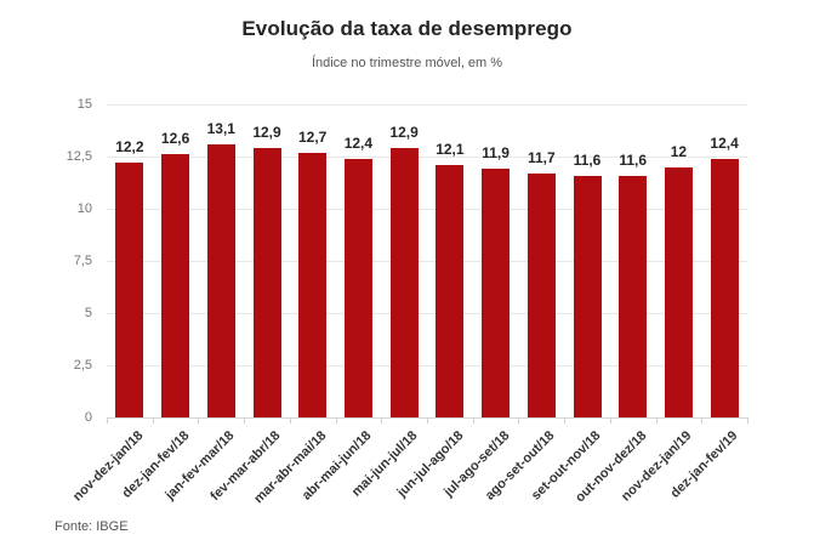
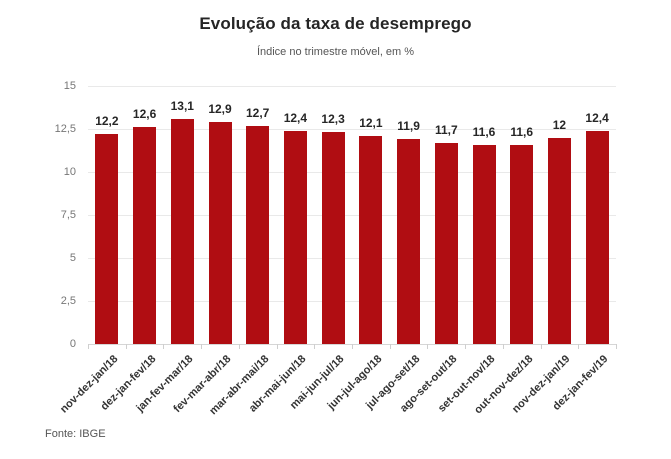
mai-jun-jul/18: 12,9 -> 12,3
